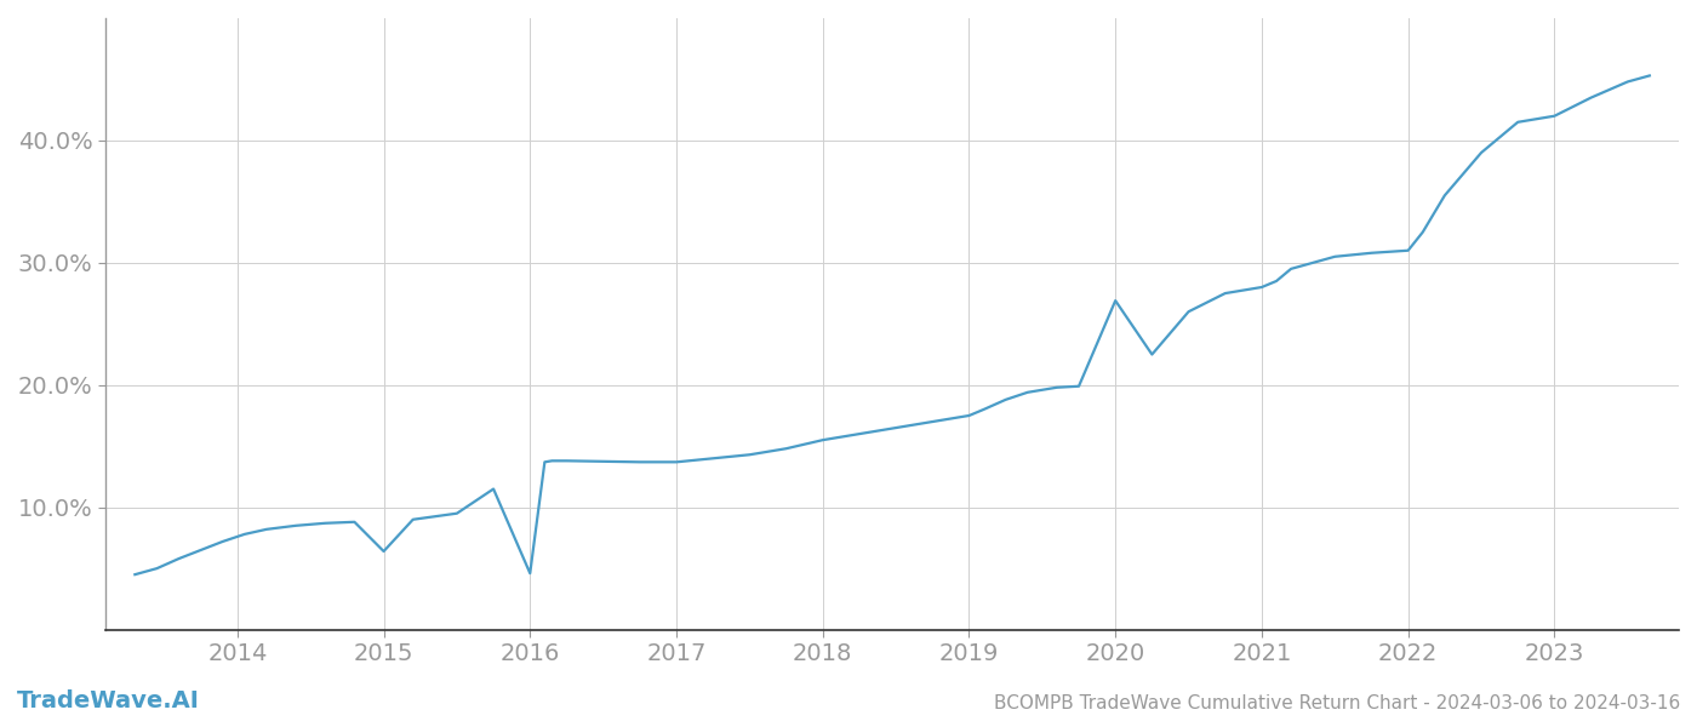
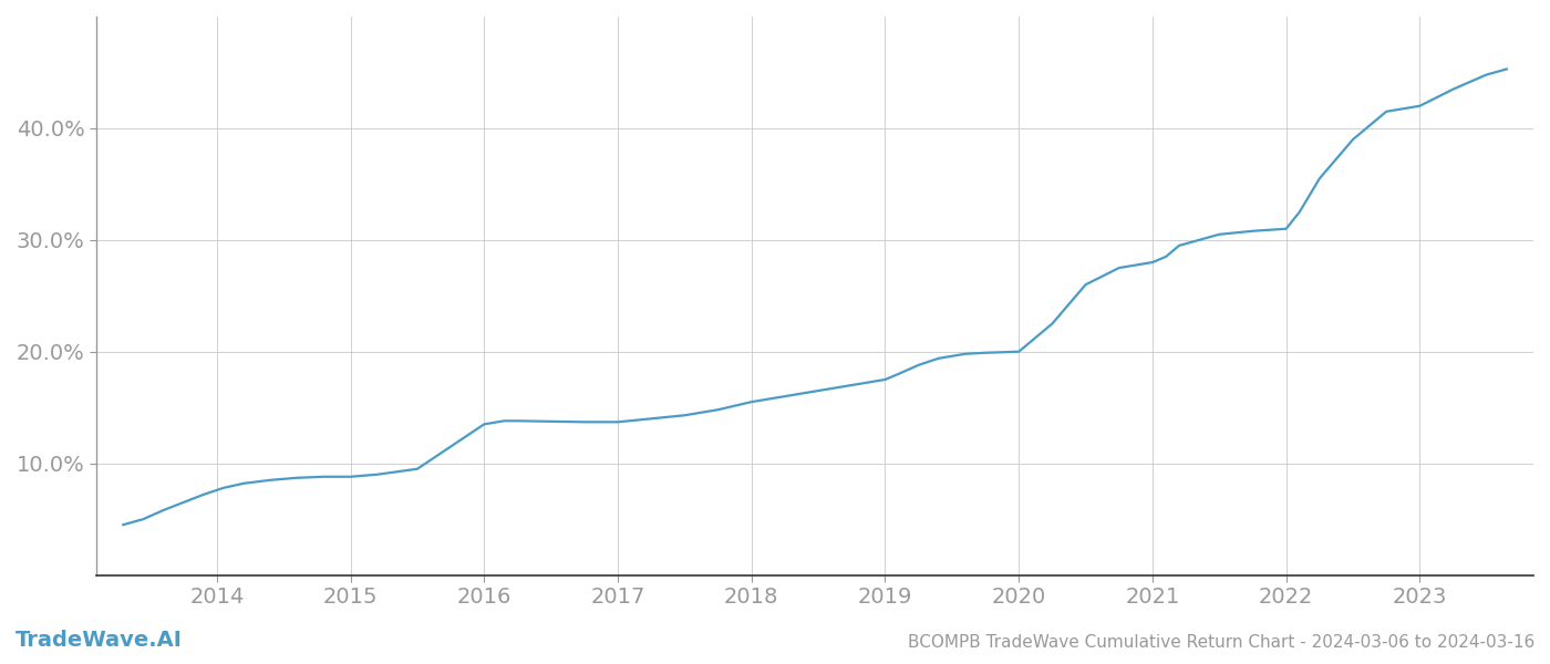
2015: 6.4% -> 8.8%
2016: 4.6% -> 13.5%
2020: 26.9% -> 20.0%
